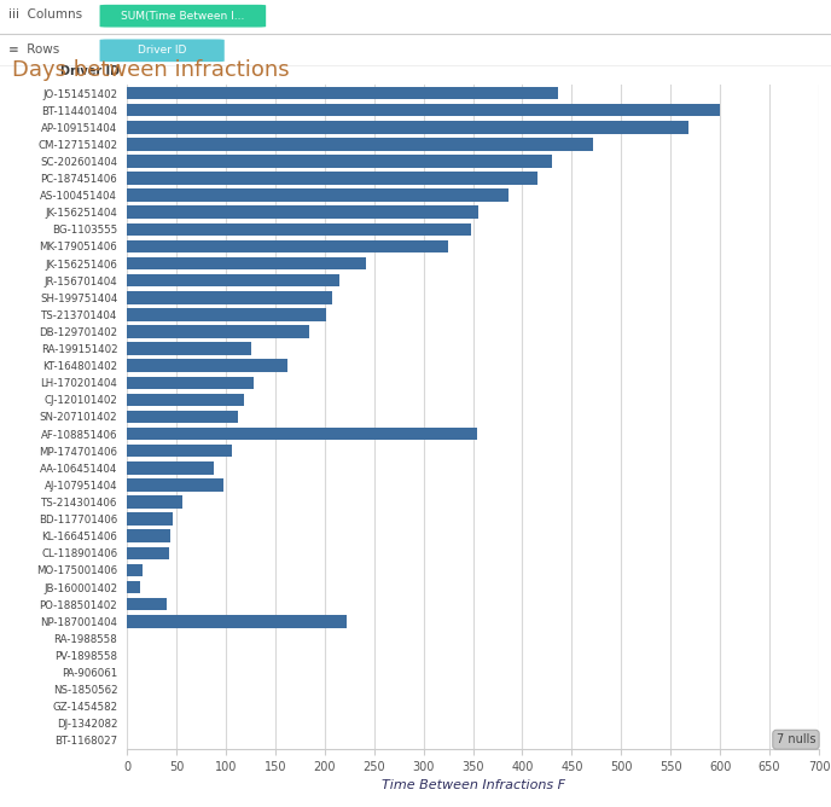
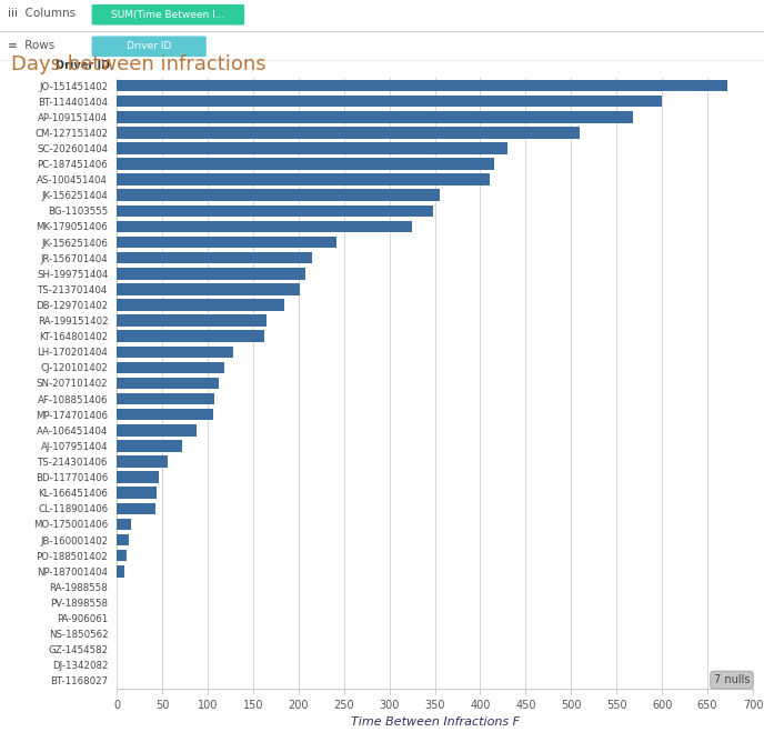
JO-151451402: 436 -> 672
CM-127151402: 472 -> 510
AS-100451404: 386 -> 410
RA-199151402: 126 -> 165
AF-108851406: 354 -> 108
AJ-107951404: 98 -> 72
PO-188501402: 40 -> 11
NP-187001404: 222 -> 8
